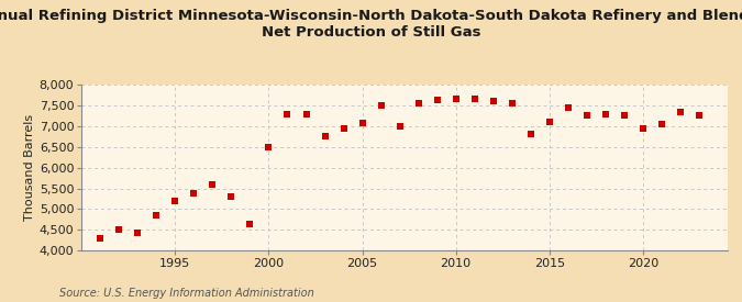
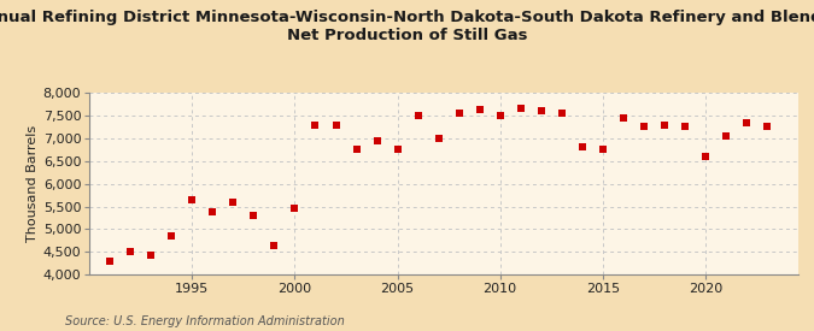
1995: 5,200 -> 5,650
2000: 6,500 -> 5,450
2005: 7,080 -> 6,750
2010: 7,650 -> 7,500
2015: 7,100 -> 6,750
2020: 6,950 -> 6,600
